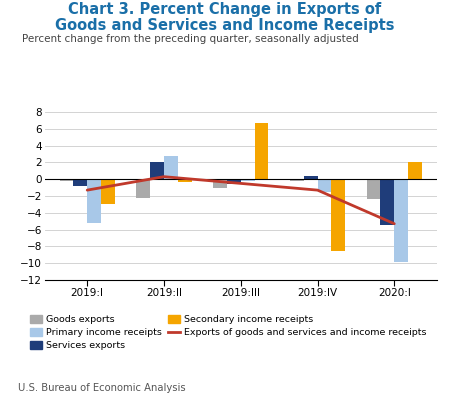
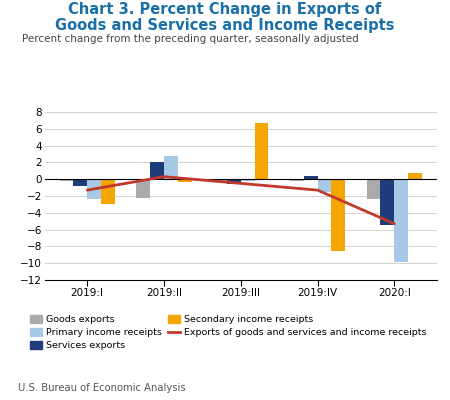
Primary income receipts/2019:I: -5.2 -> -2.4
Goods exports/2019:III: -1.0 -> -0.3
Secondary income receipts/2020:I: 2.0 -> 0.7
